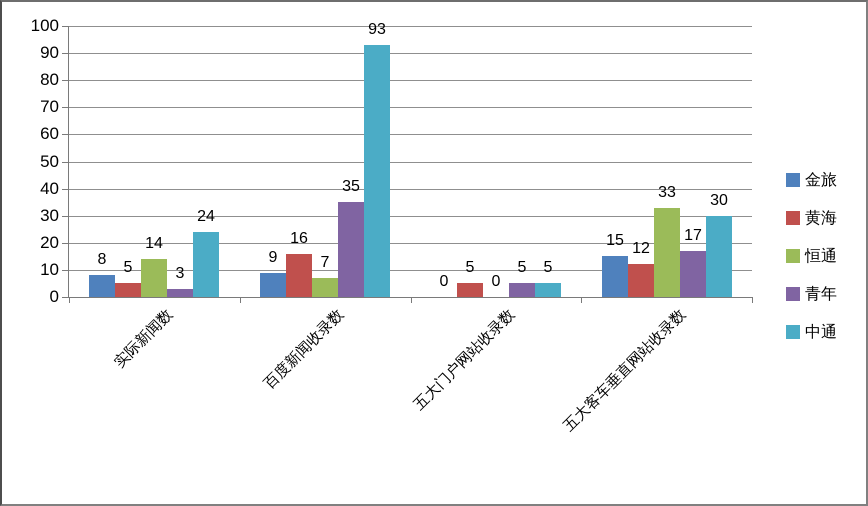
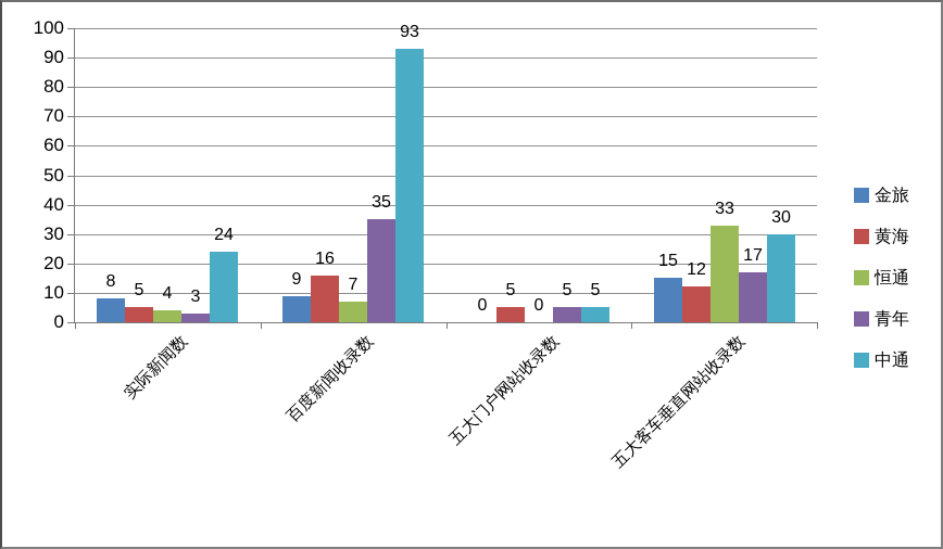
恒通/实际新闻数: 14 -> 4
